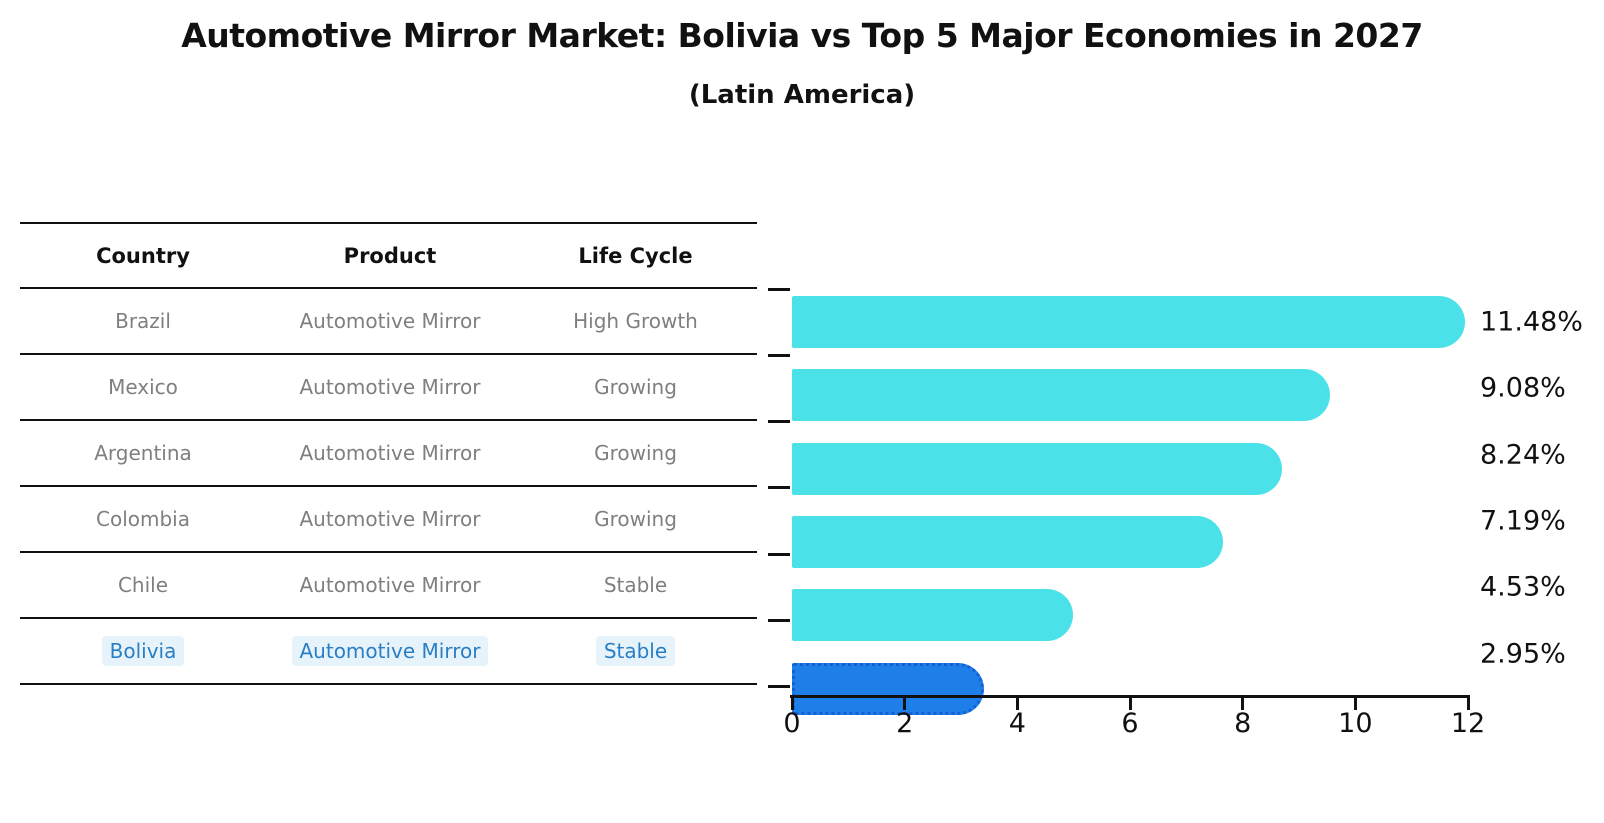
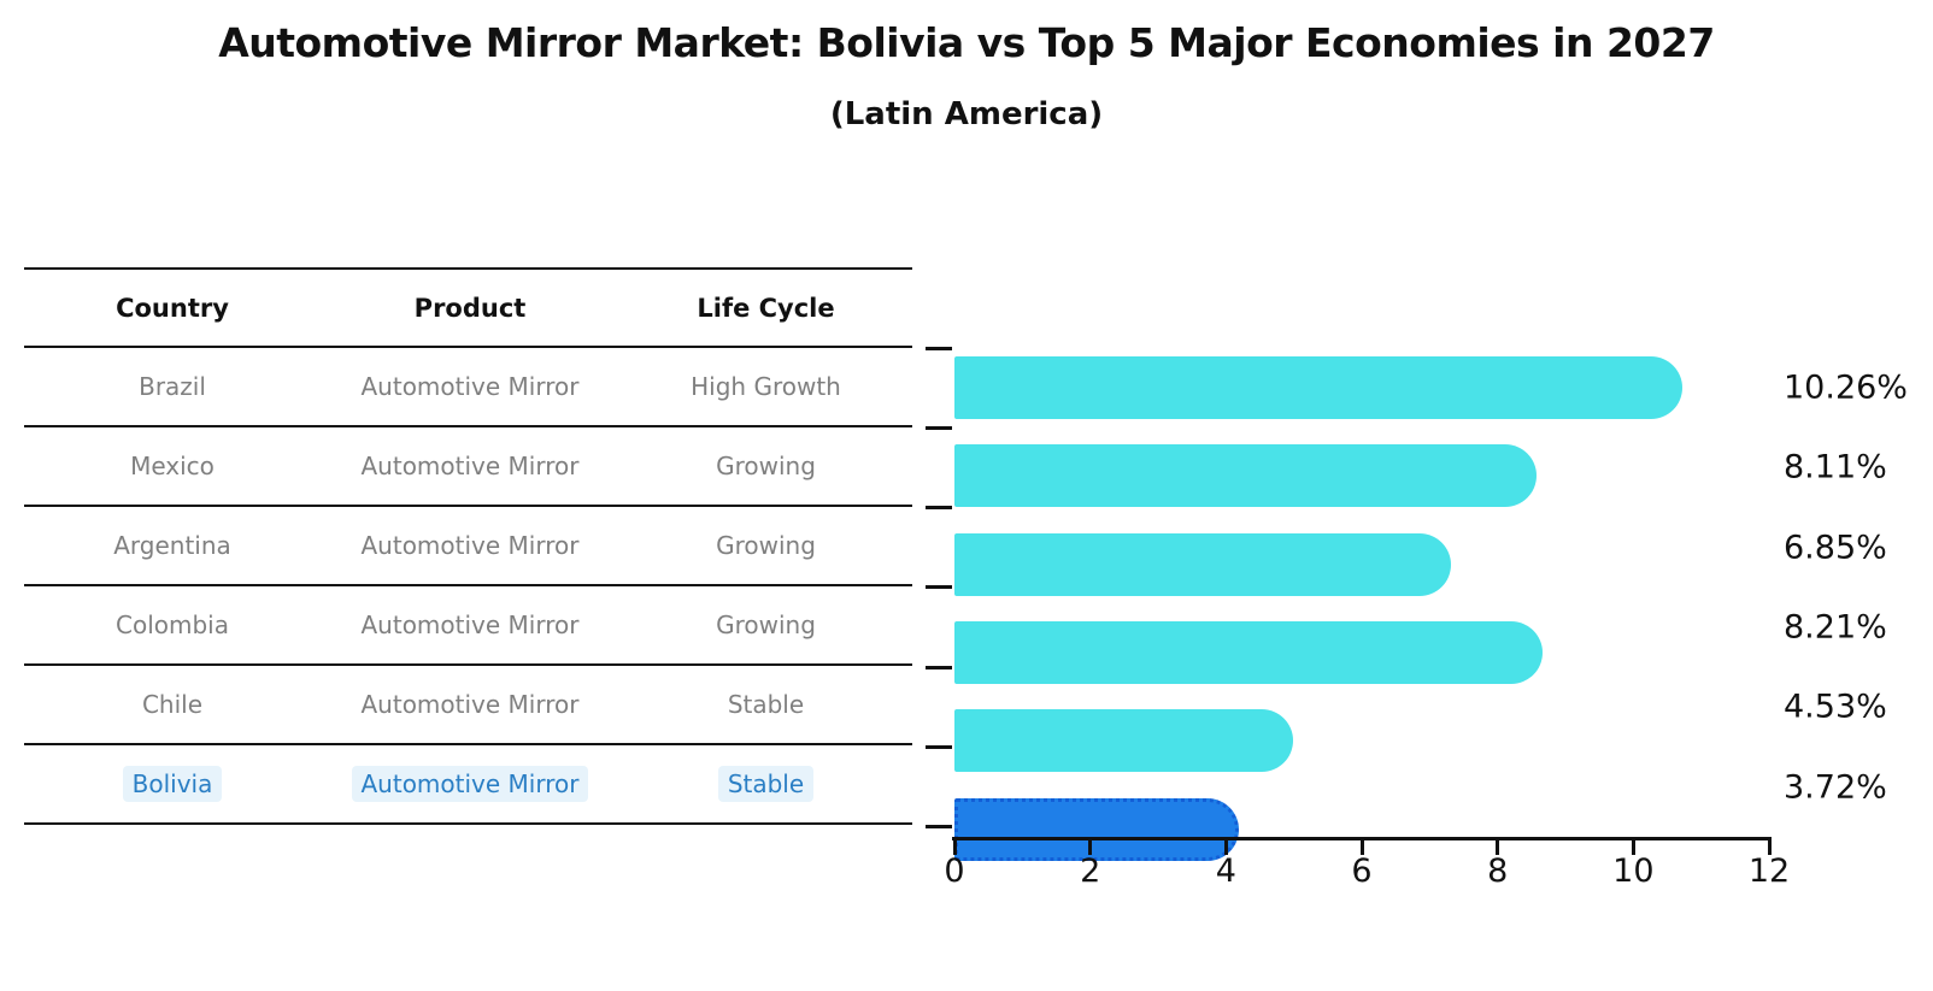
Brazil: 11.48% -> 10.26%
Mexico: 9.08% -> 8.11%
Argentina: 8.24% -> 6.85%
Colombia: 7.19% -> 8.21%
Bolivia: 2.95% -> 3.72%
